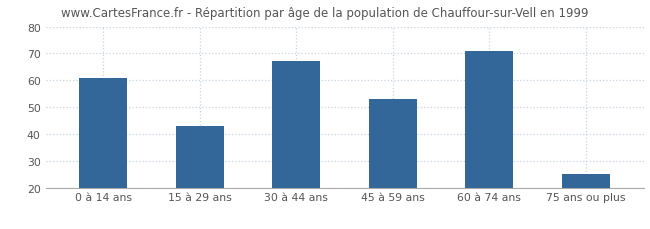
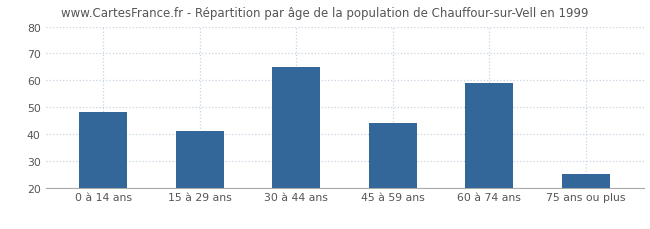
0 à 14 ans: 61 -> 48
15 à 29 ans: 43 -> 41
30 à 44 ans: 67 -> 65
45 à 59 ans: 53 -> 44
60 à 74 ans: 71 -> 59
